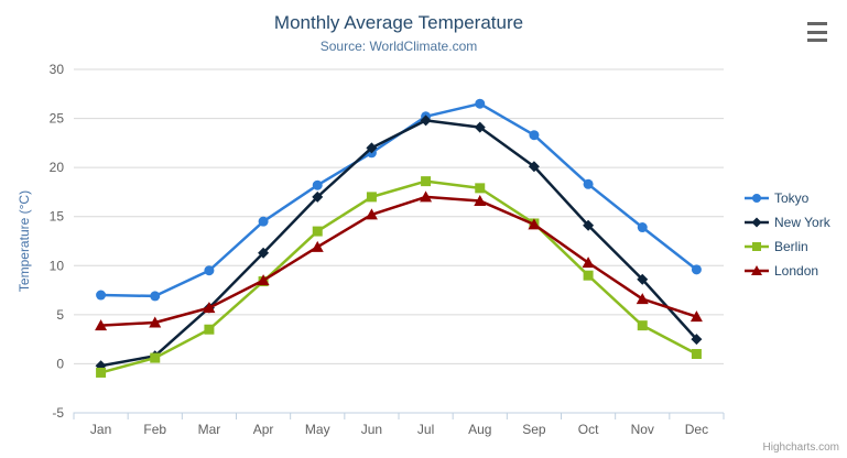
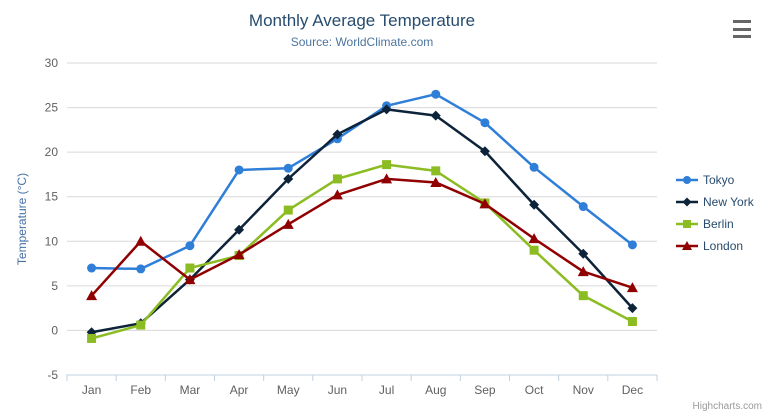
London/Feb: 4 -> 10
Berlin/Mar: 4 -> 7
Tokyo/Apr: 14 -> 18
